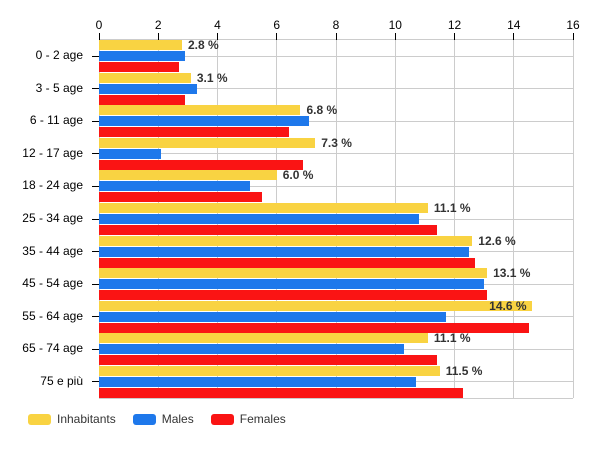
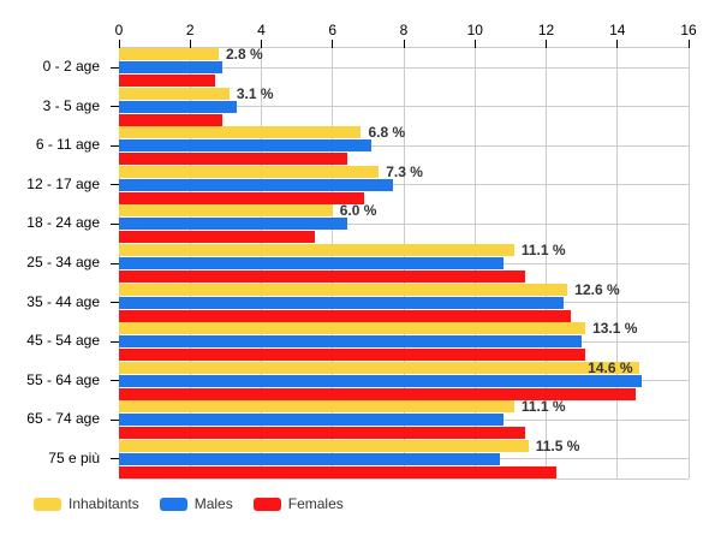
Males/12 - 17 age: 2.1 -> 7.7
Males/18 - 24 age: 5.1 -> 6.4
Males/55 - 64 age: 11.7 -> 14.7
Males/65 - 74 age: 10.3 -> 10.8
